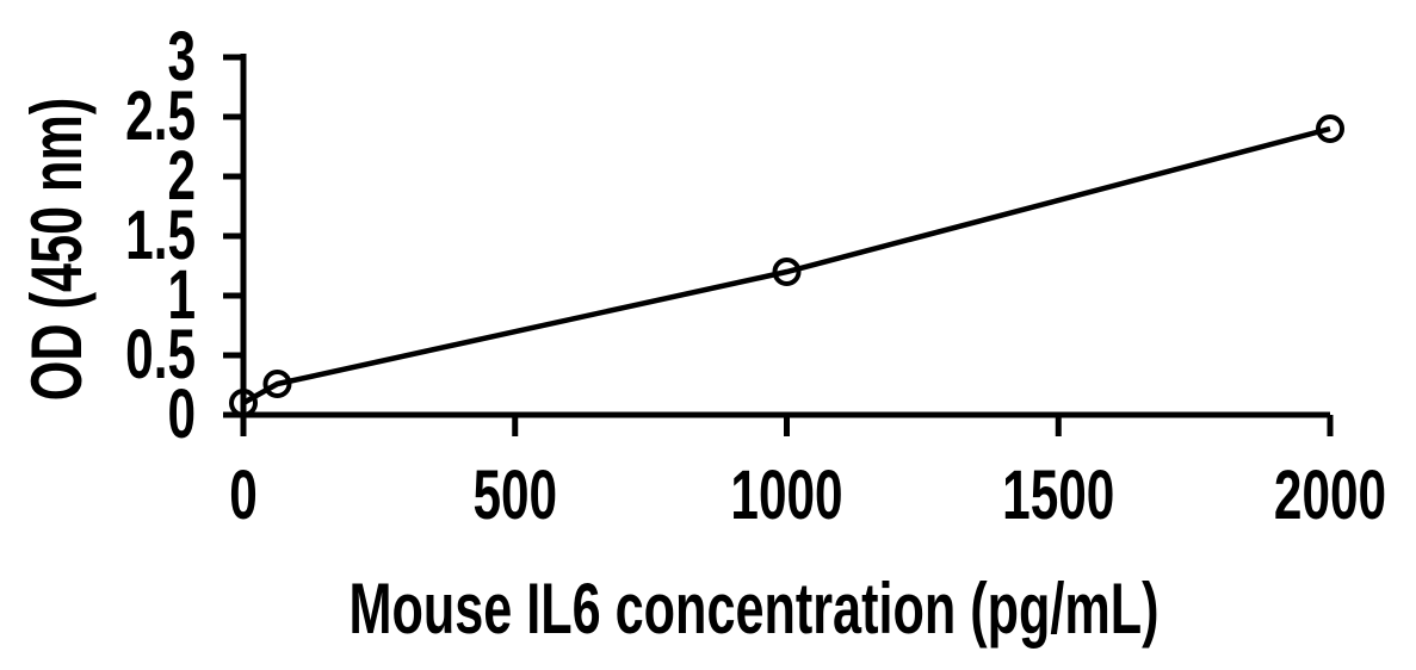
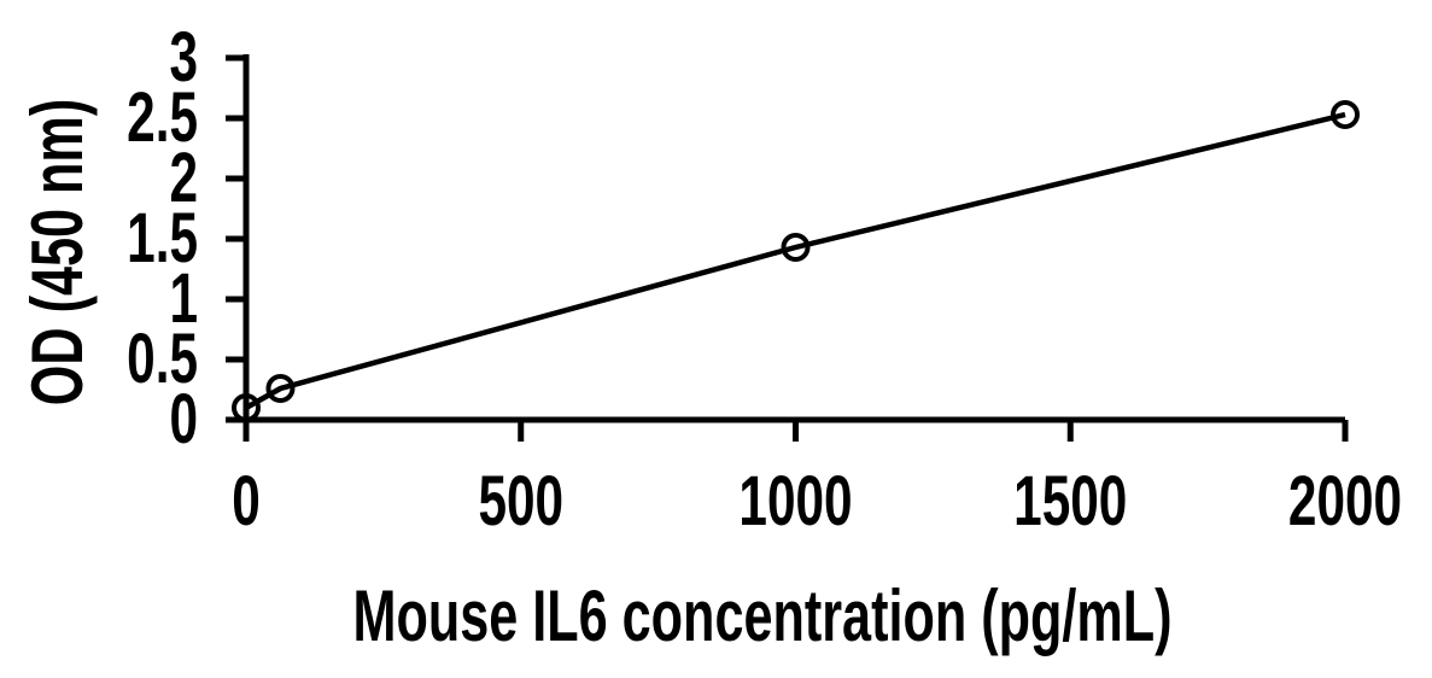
1000: 1.20 -> 1.43
2000: 2.40 -> 2.53
